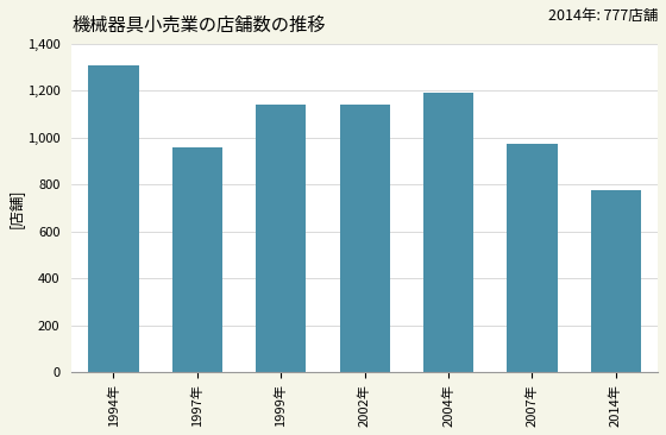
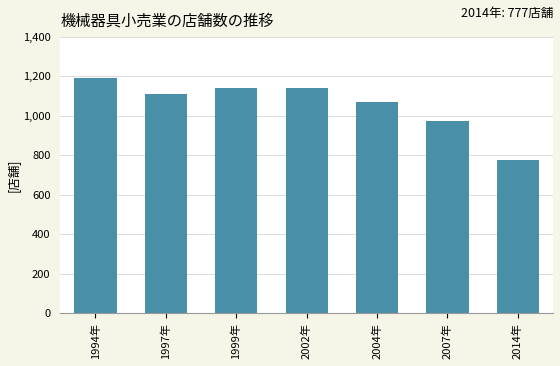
1994年: 1,310 -> 1,190
1997年: 960 -> 1,110
2004年: 1,190 -> 1,070
